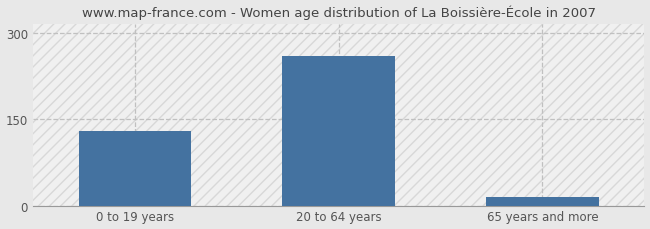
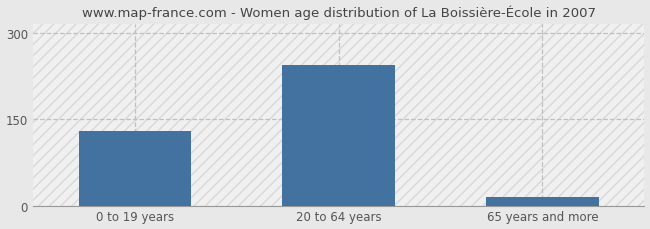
20 to 64 years: 260 -> 245
